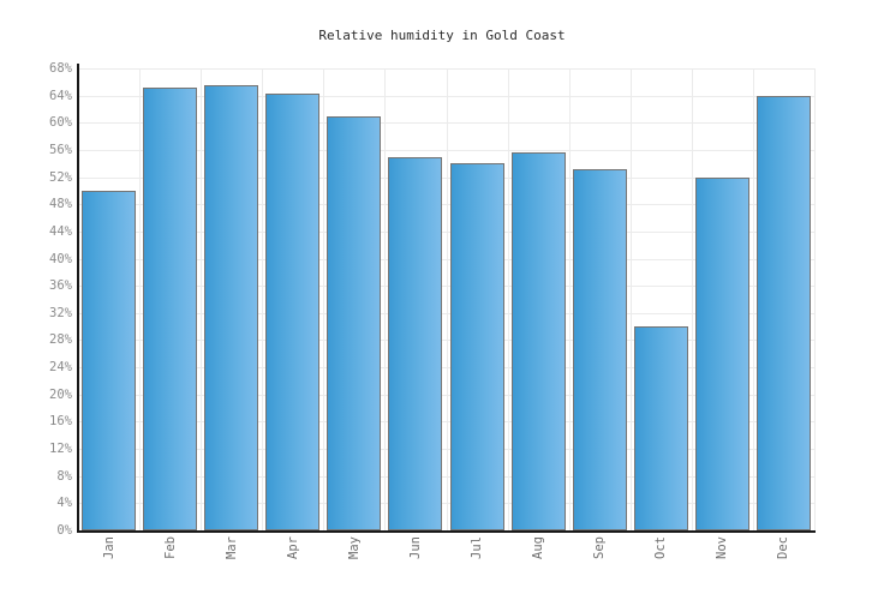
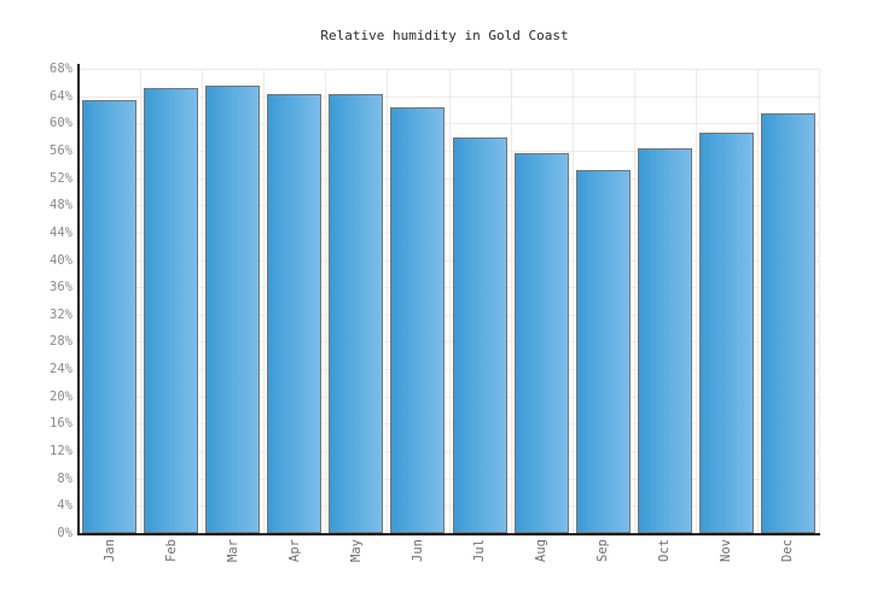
Jan: 50% -> 63%
May: 61% -> 64%
Jun: 55% -> 62%
Jul: 54% -> 58%
Oct: 30% -> 56%
Nov: 52% -> 59%
Dec: 64% -> 62%
